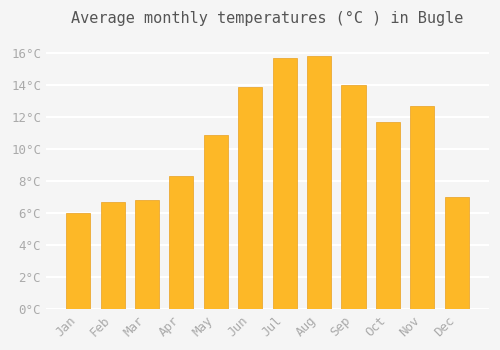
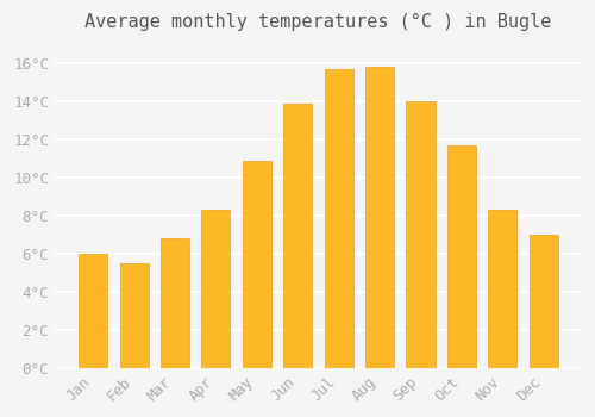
Feb: 6.7°C -> 5.5°C
Nov: 12.7°C -> 8.3°C
